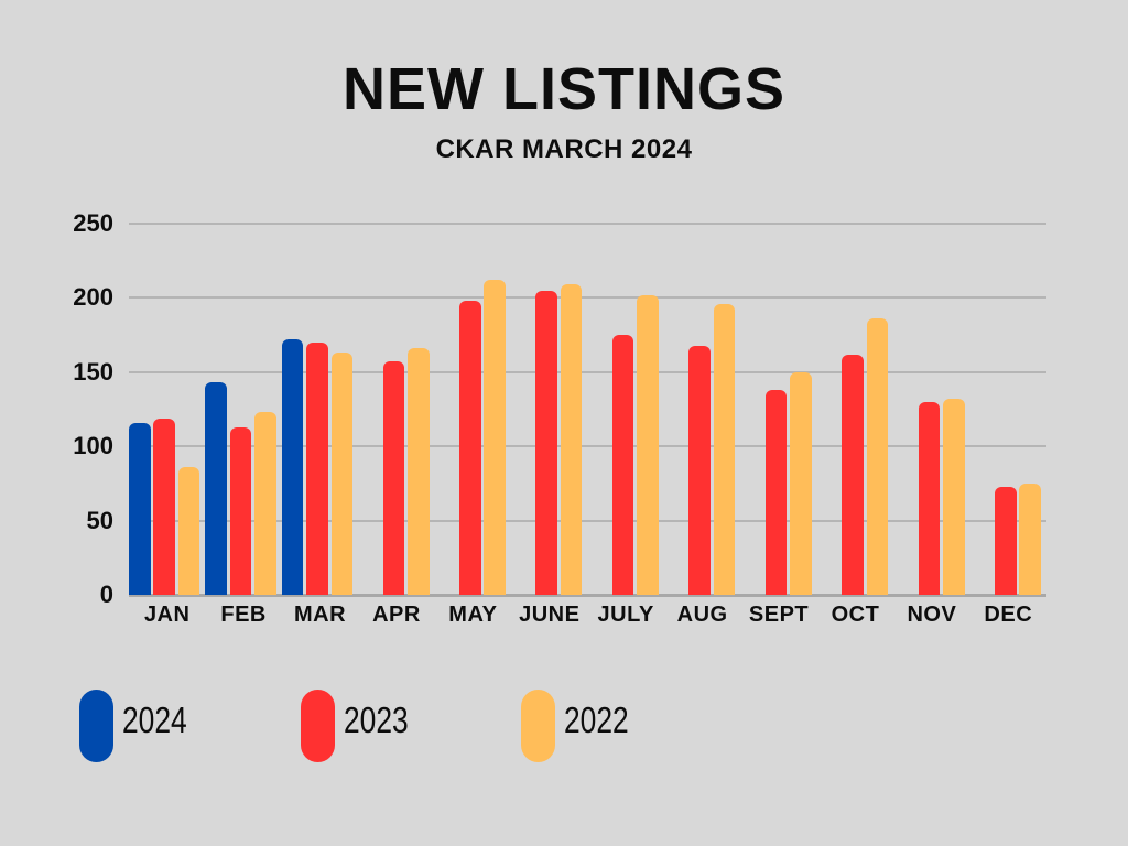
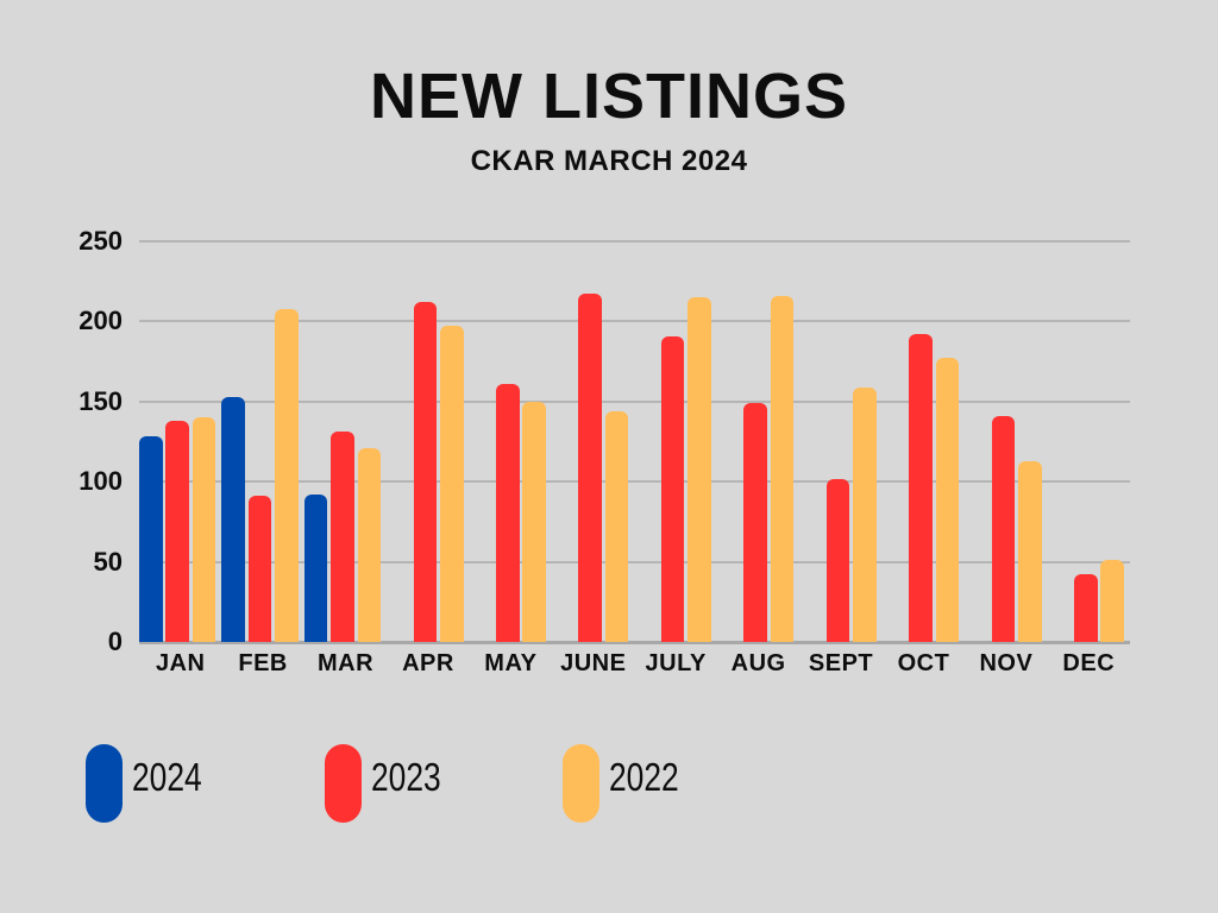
2024/JAN: 116 -> 128
2023/JAN: 119 -> 138
2022/JAN: 86 -> 140
2024/FEB: 143 -> 153
2023/FEB: 113 -> 91
2022/FEB: 123 -> 208
2024/MAR: 172 -> 92
2023/MAR: 170 -> 131
2022/MAR: 163 -> 121
2023/APR: 157 -> 212
2022/APR: 166 -> 197
2023/MAY: 198 -> 161
2022/MAY: 212 -> 150
2023/JUNE: 205 -> 217
2022/JUNE: 209 -> 144
2023/JULY: 175 -> 191
2022/JULY: 202 -> 215
2023/AUG: 168 -> 149
2022/AUG: 196 -> 216
2023/SEPT: 138 -> 102
2022/SEPT: 150 -> 159
2023/OCT: 162 -> 192
2022/OCT: 186 -> 177
2023/NOV: 130 -> 141
2022/NOV: 132 -> 113
2023/DEC: 73 -> 42
2022/DEC: 75 -> 51
